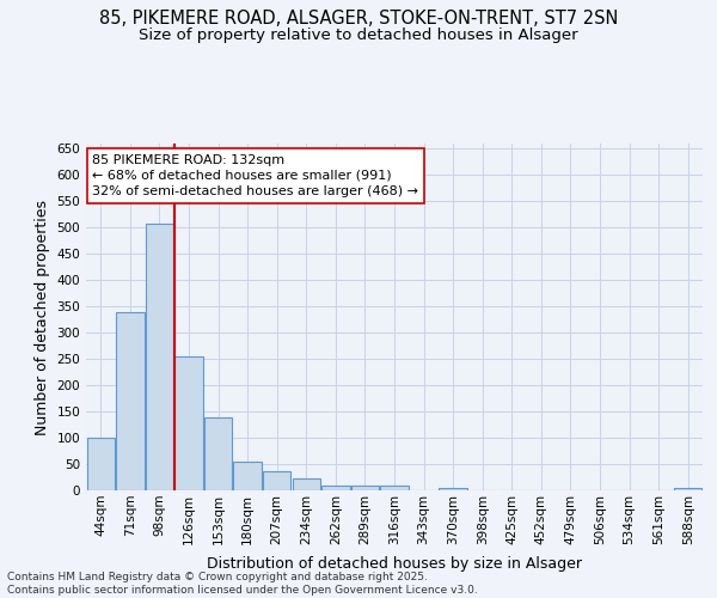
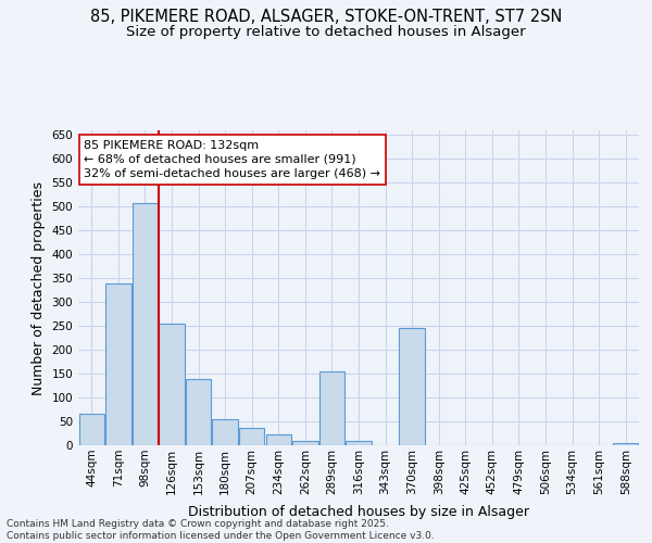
44sqm: 100 -> 65
289sqm: 10 -> 155
370sqm: 5 -> 245
